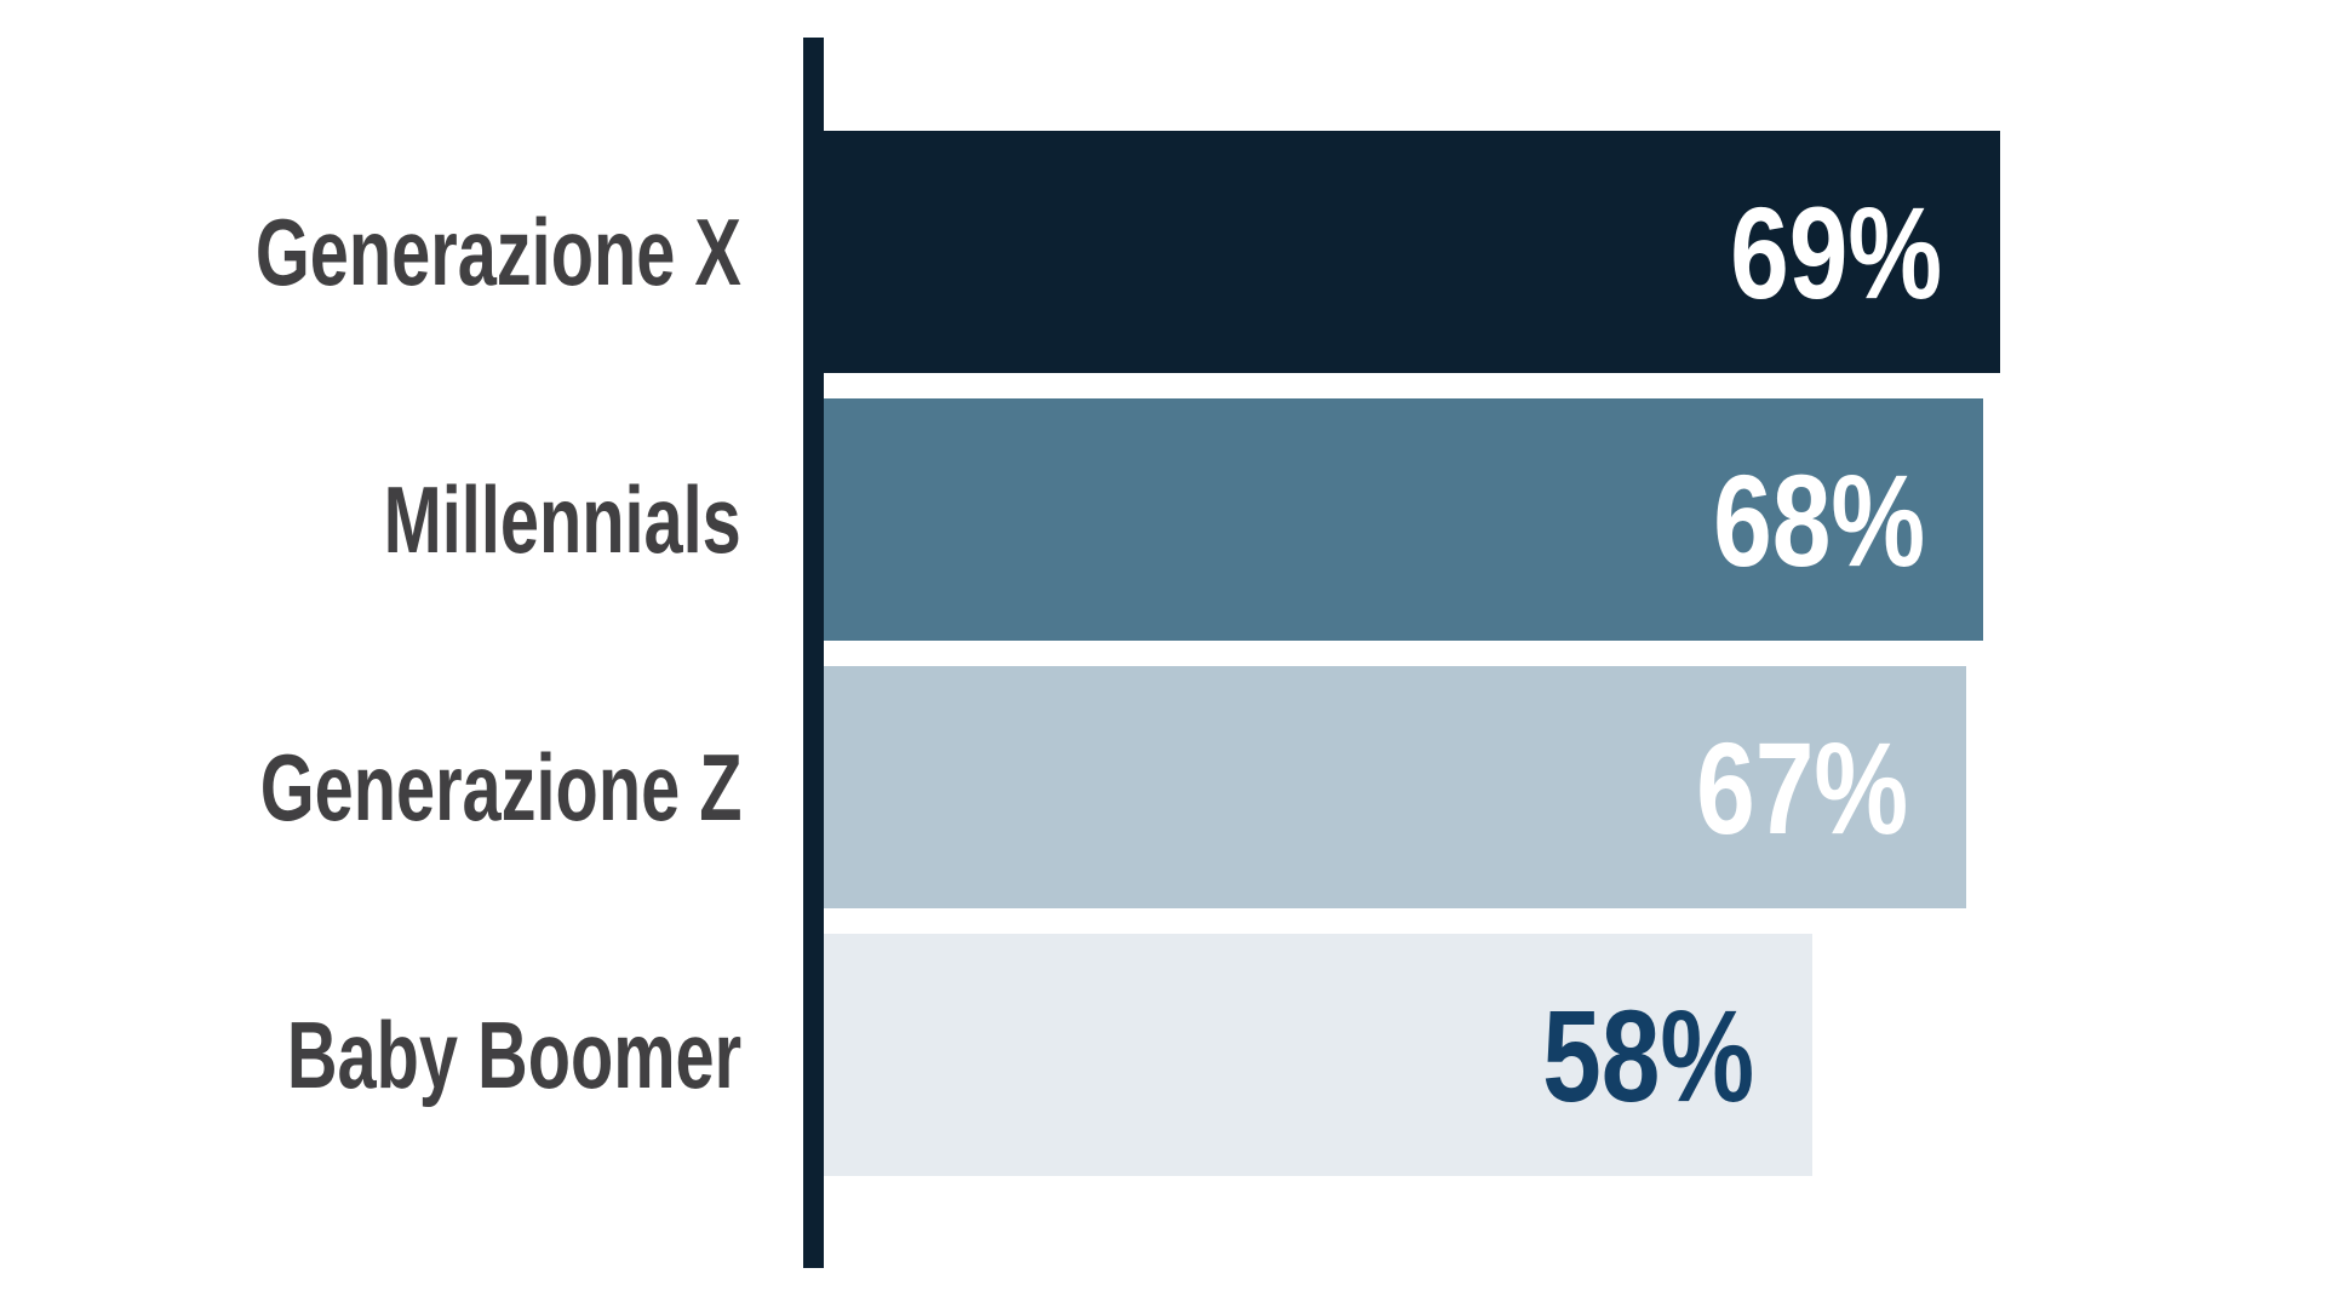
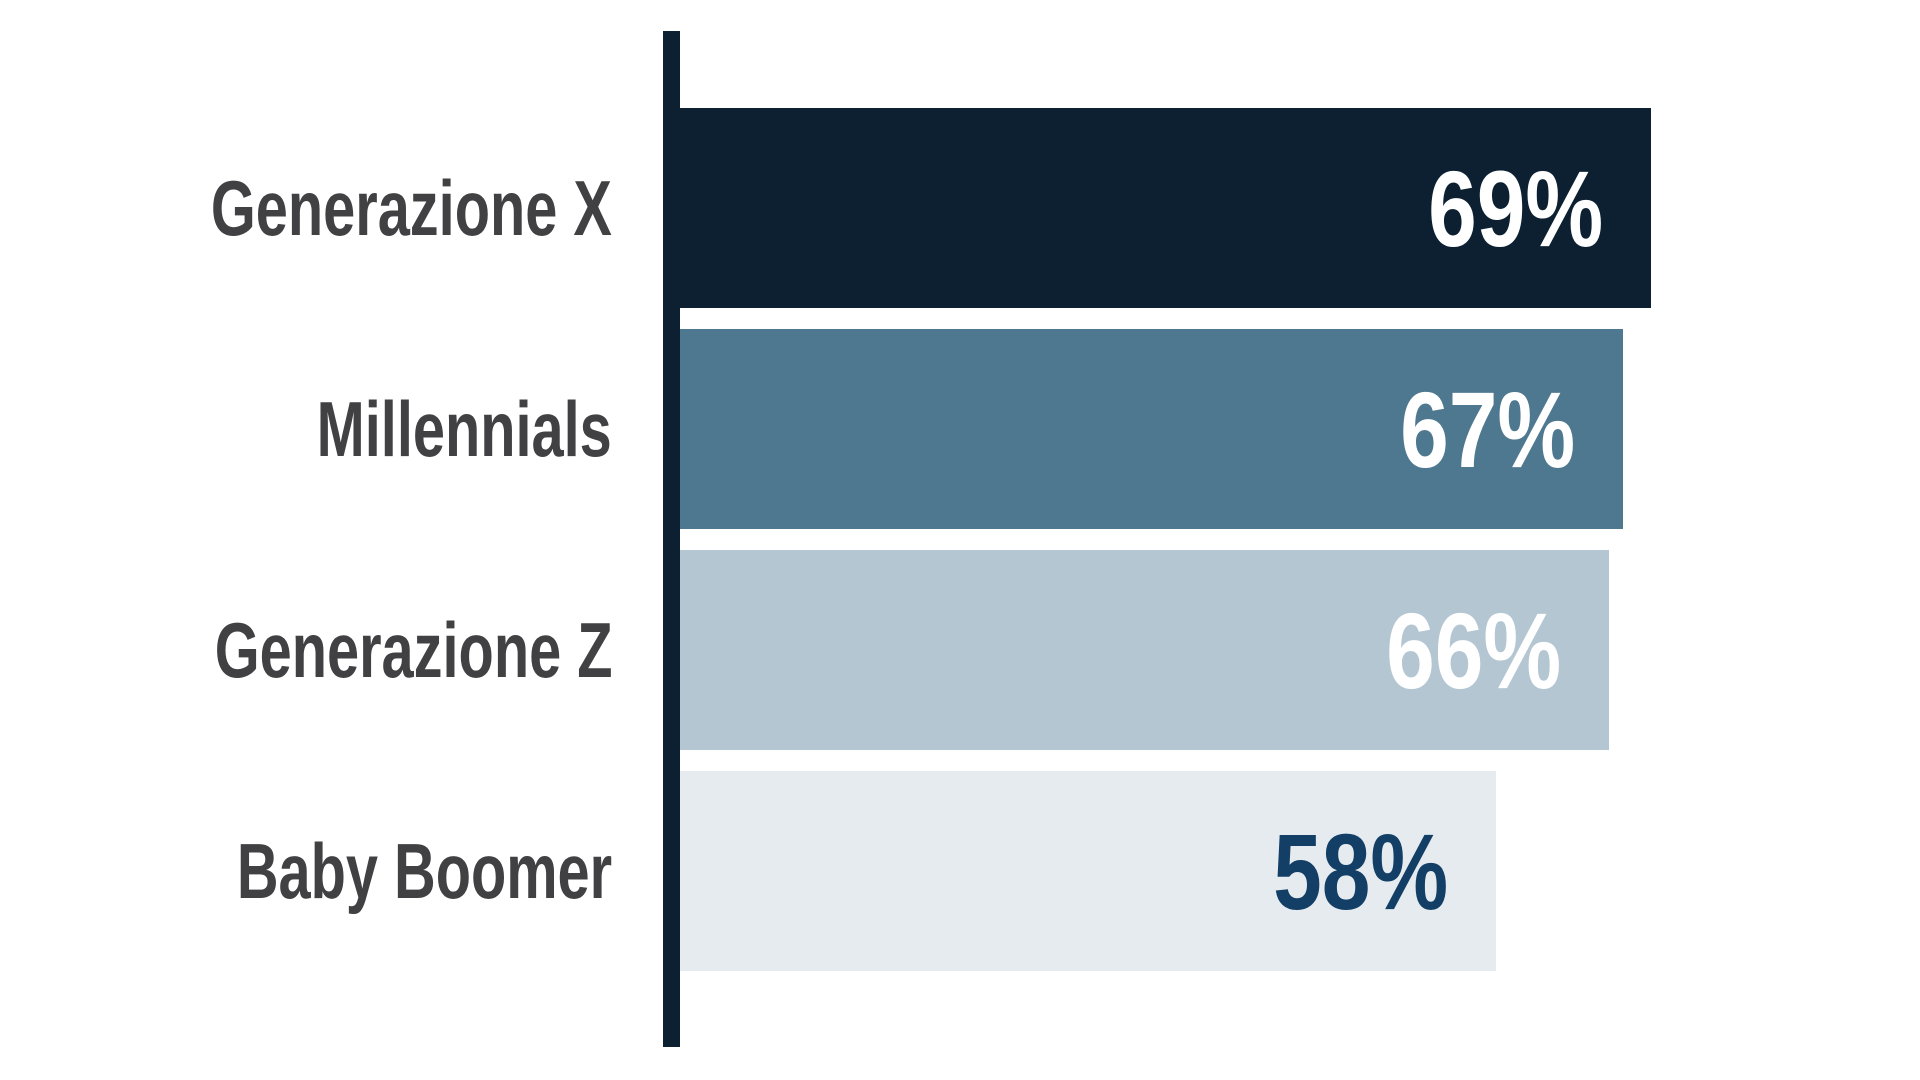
Millennials: 68% -> 67%
Generazione Z: 67% -> 66%
